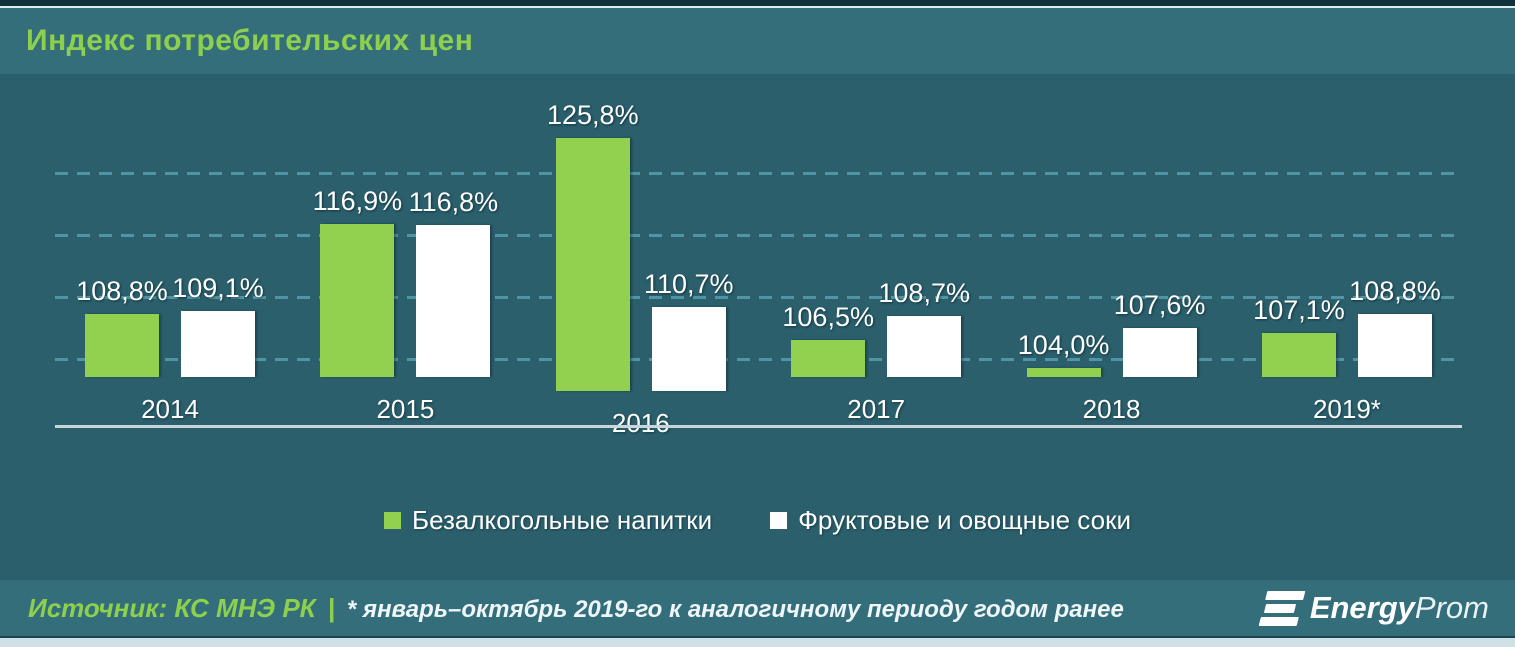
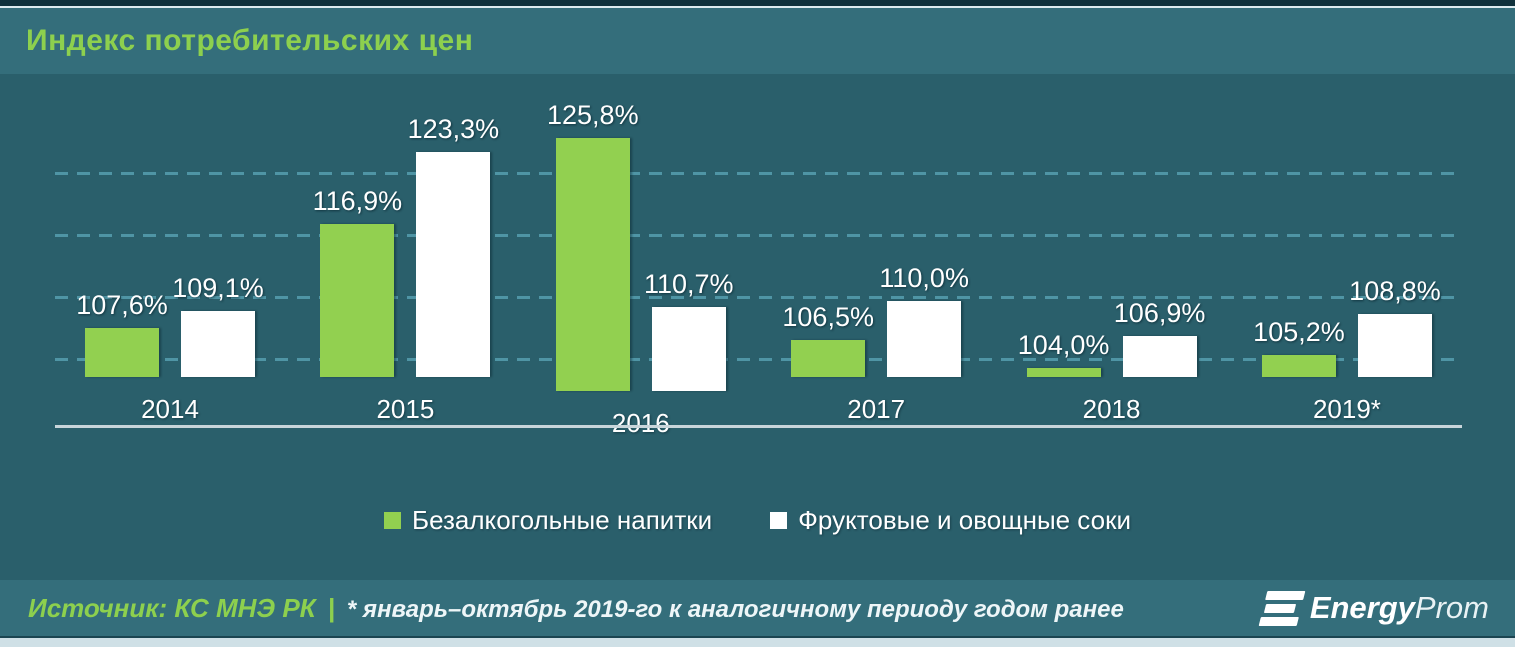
Безалкогольные напитки/2014: 108,8% -> 107,6%
Фруктовые и овощные соки/2015: 116,8% -> 123,3%
Фруктовые и овощные соки/2017: 108,7% -> 110,0%
Фруктовые и овощные соки/2018: 107,6% -> 106,9%
Безалкогольные напитки/2019*: 107,1% -> 105,2%
